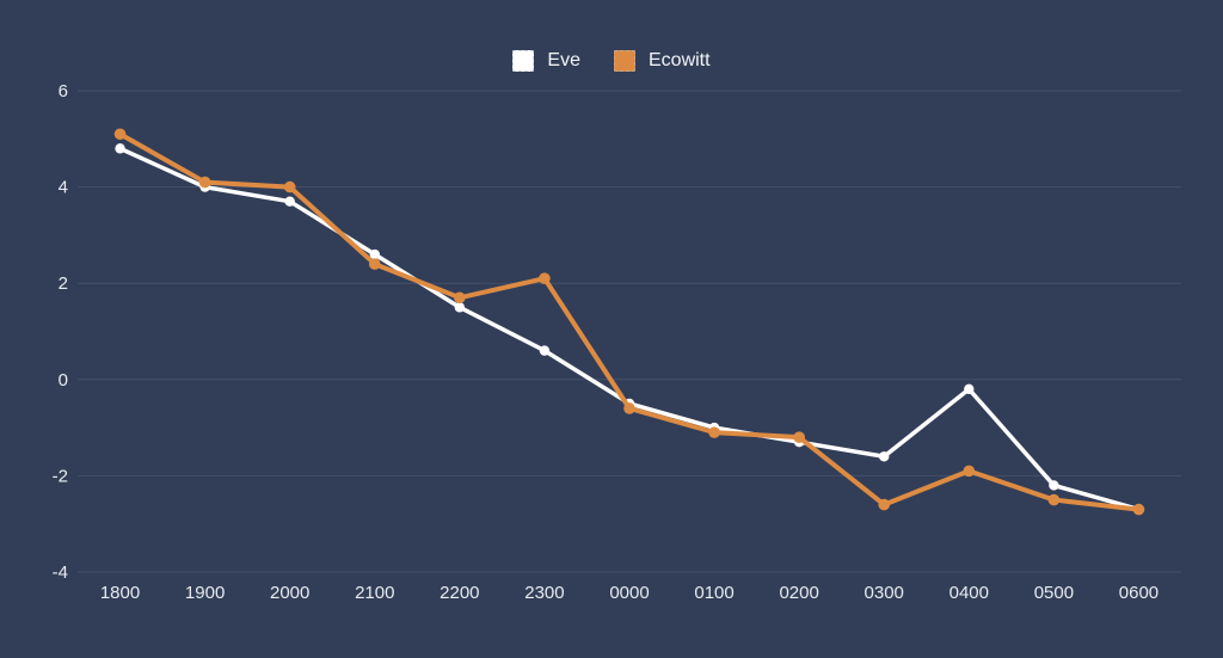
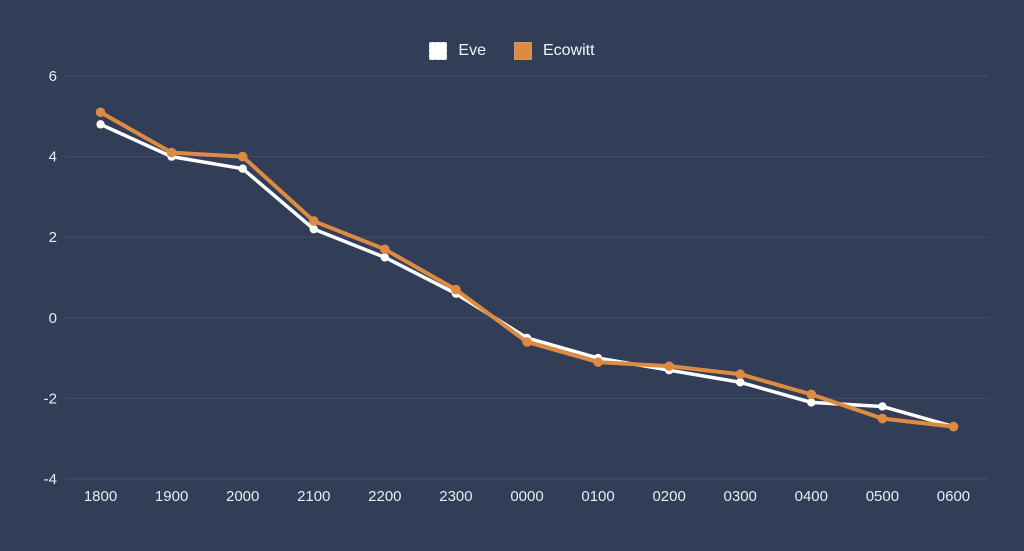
Eve/2100: 2.6 -> 2.2
Ecowitt/2300: 2.1 -> 0.7
Ecowitt/0300: -2.6 -> -1.4
Eve/0400: -0.2 -> -2.1
